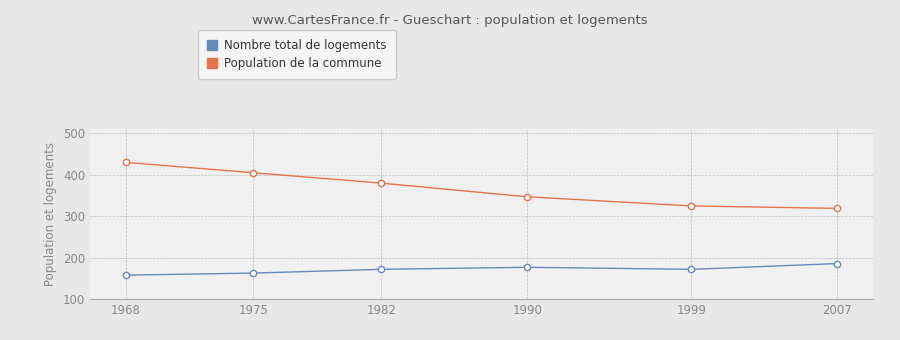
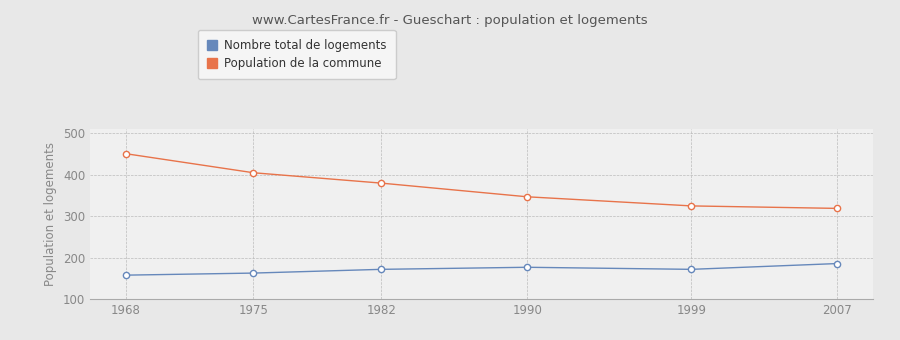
Population de la commune/1968: 430 -> 451
